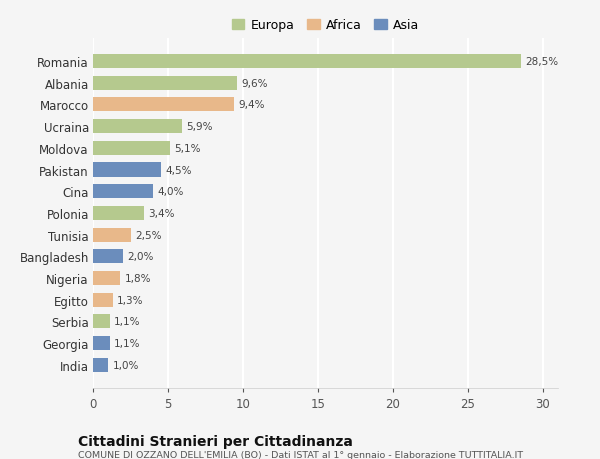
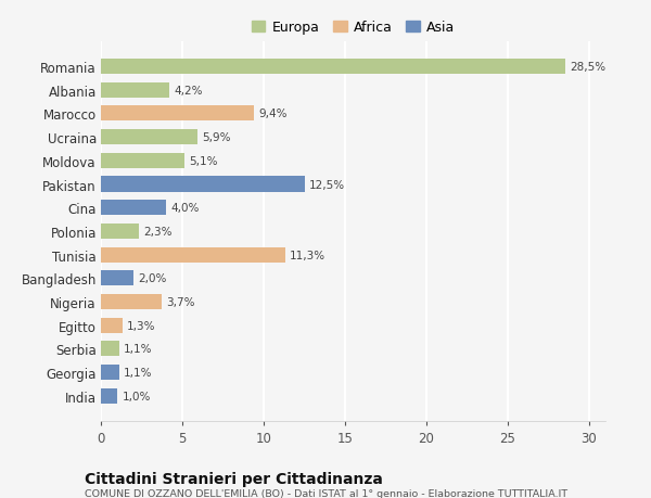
Albania: 9,6% -> 4,2%
Pakistan: 4,5% -> 12,5%
Polonia: 3,4% -> 2,3%
Tunisia: 2,5% -> 11,3%
Nigeria: 1,8% -> 3,7%
